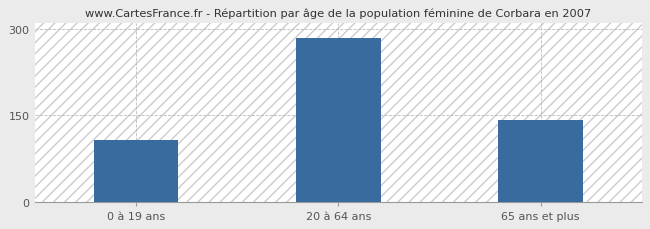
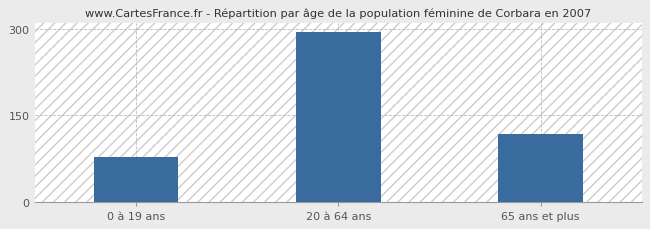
0 à 19 ans: 107 -> 78
20 à 64 ans: 283 -> 294
65 ans et plus: 142 -> 118
